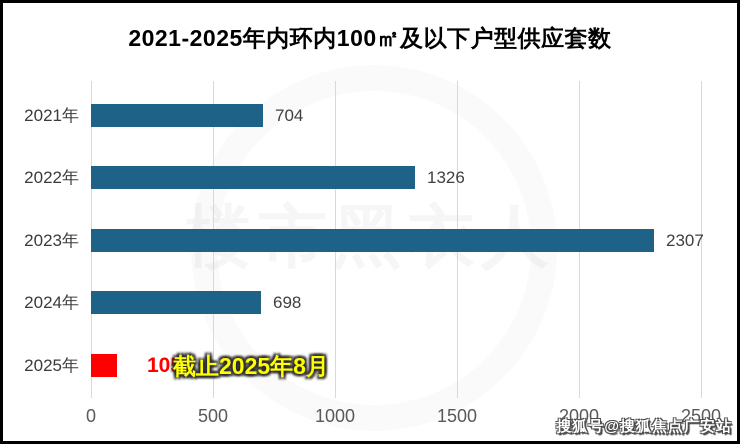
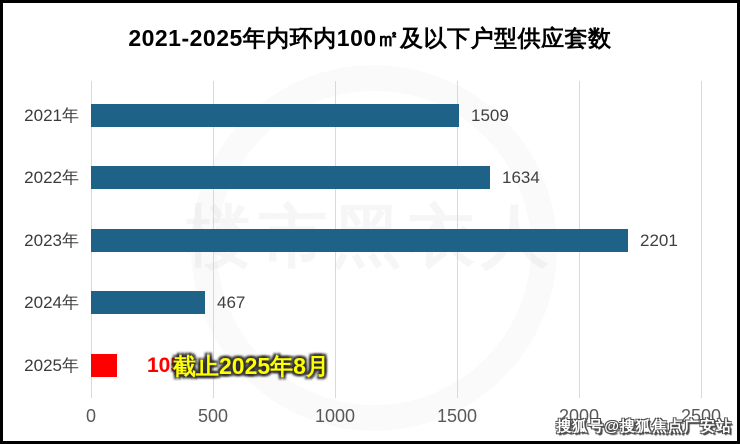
2021年: 704 -> 1509
2022年: 1326 -> 1634
2023年: 2307 -> 2201
2024年: 698 -> 467
